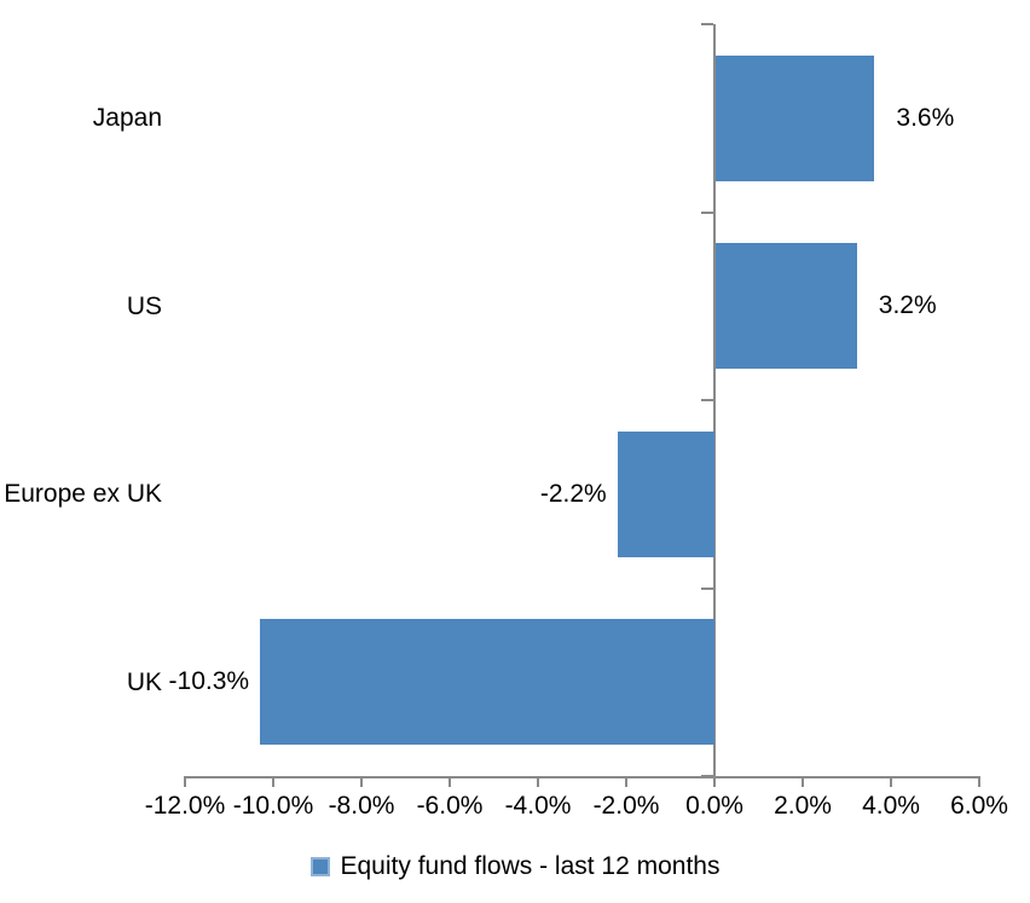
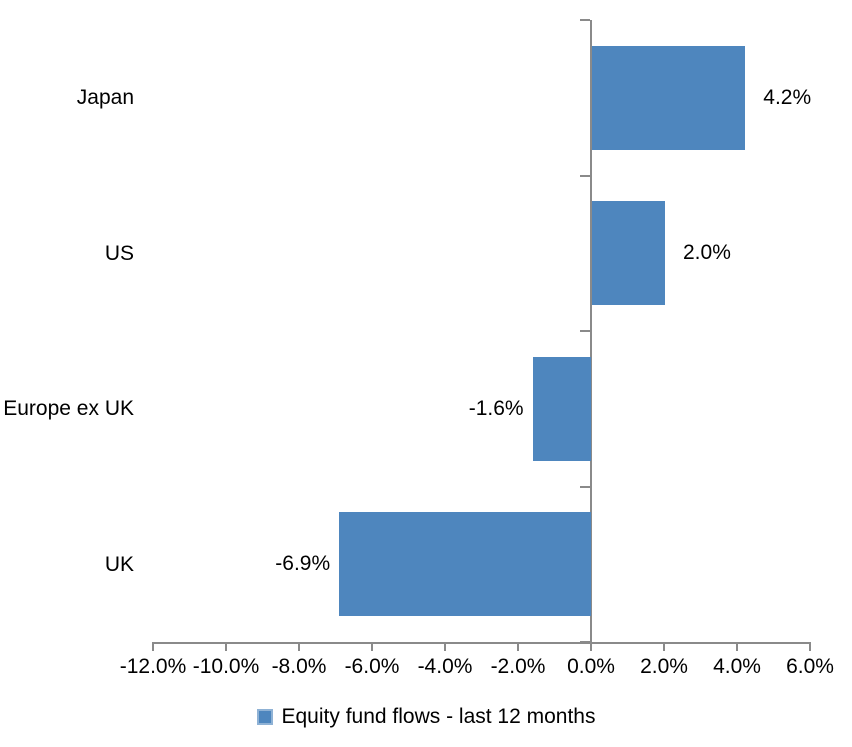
Japan: 3.6% -> 4.2%
US: 3.2% -> 2.0%
Europe ex UK: -2.2% -> -1.6%
UK: -10.3% -> -6.9%
